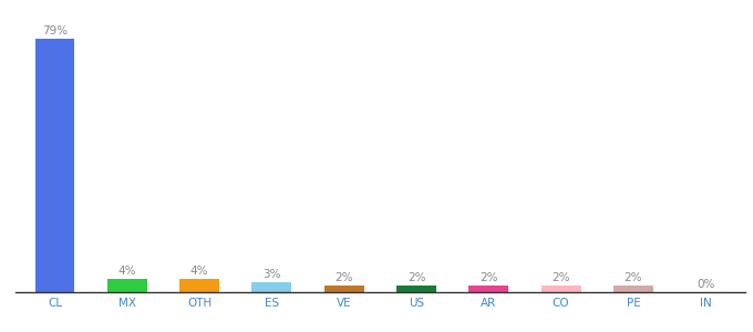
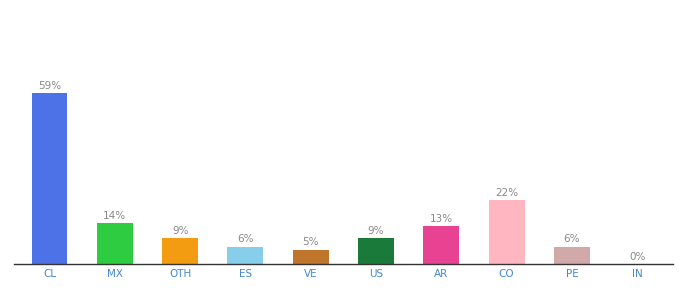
CL: 79% -> 59%
MX: 4% -> 14%
OTH: 4% -> 9%
ES: 3% -> 6%
VE: 2% -> 5%
US: 2% -> 9%
AR: 2% -> 13%
CO: 2% -> 22%
PE: 2% -> 6%
